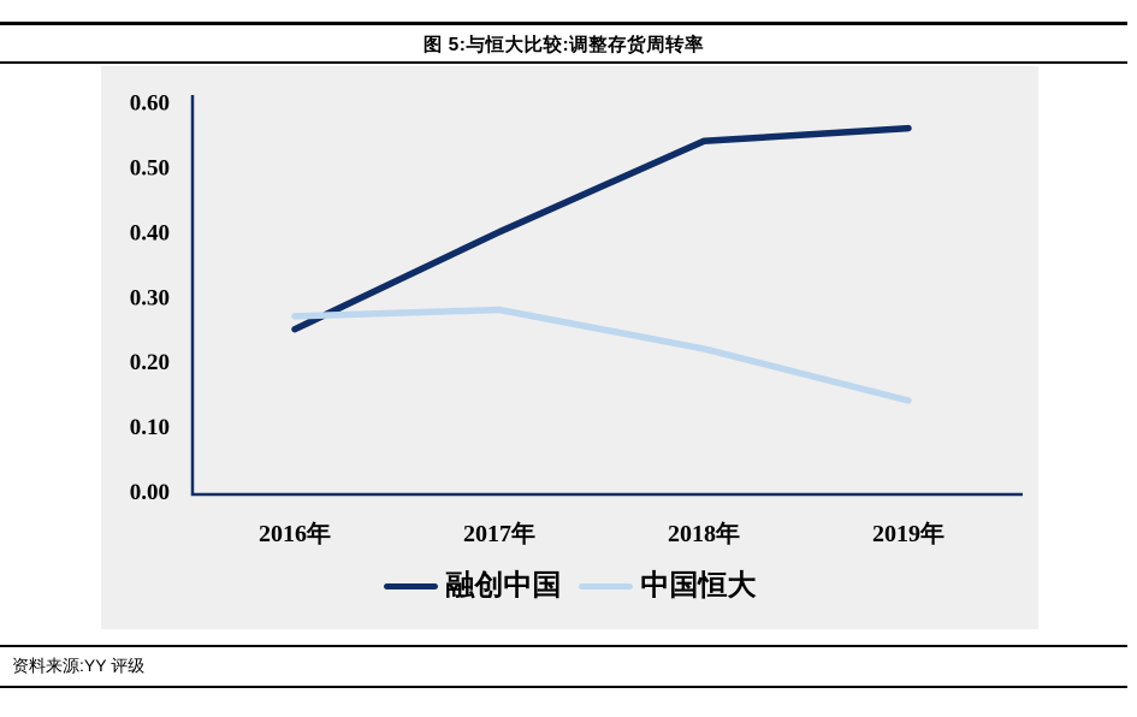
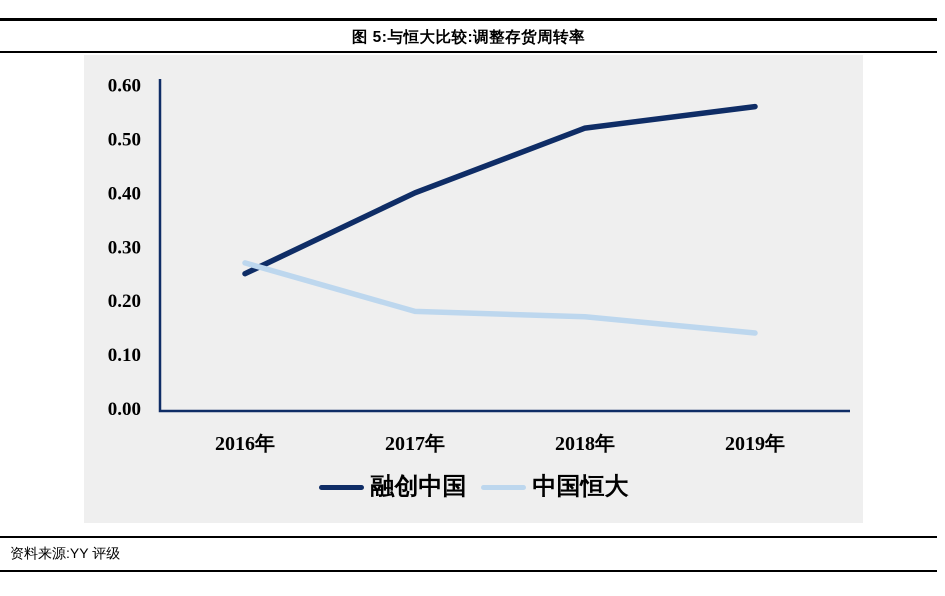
中国恒大/2017年: 0.28 -> 0.18
融创中国/2018年: 0.54 -> 0.52
中国恒大/2018年: 0.22 -> 0.17
